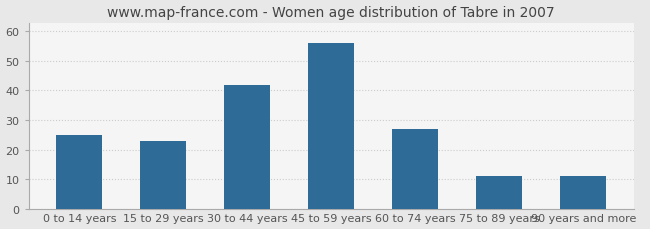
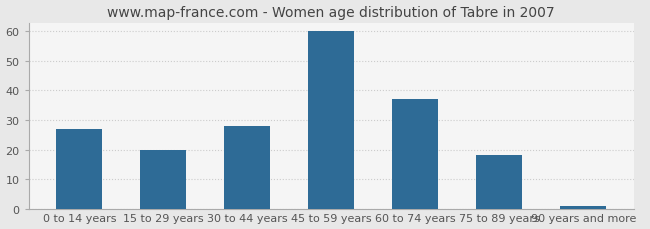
0 to 14 years: 25 -> 27
15 to 29 years: 23 -> 20
30 to 44 years: 42 -> 28
45 to 59 years: 56 -> 60
60 to 74 years: 27 -> 37
75 to 89 years: 11 -> 18
90 years and more: 11 -> 1
